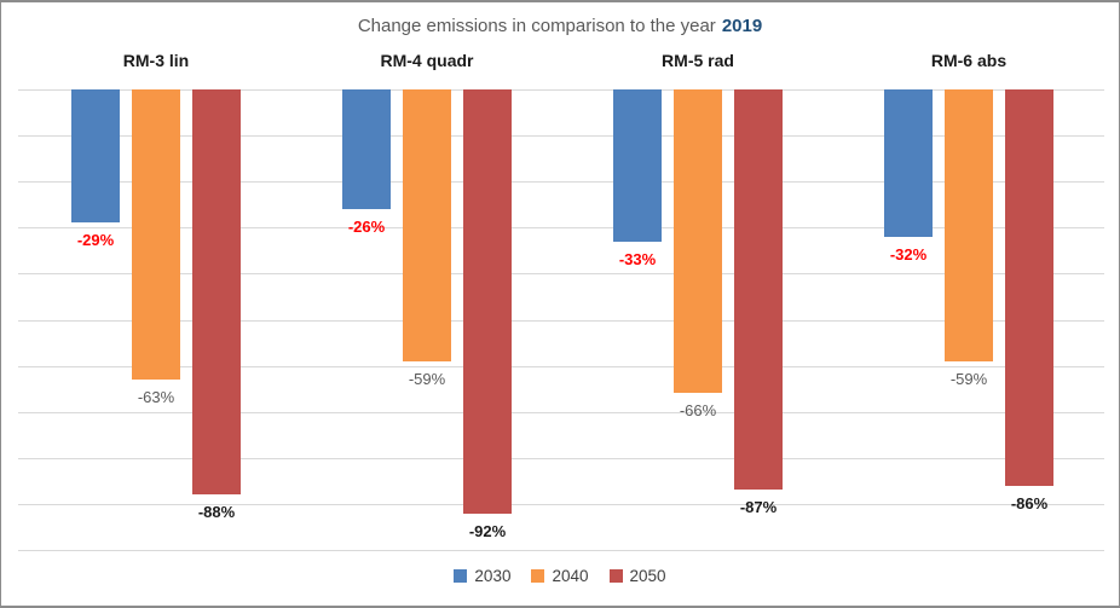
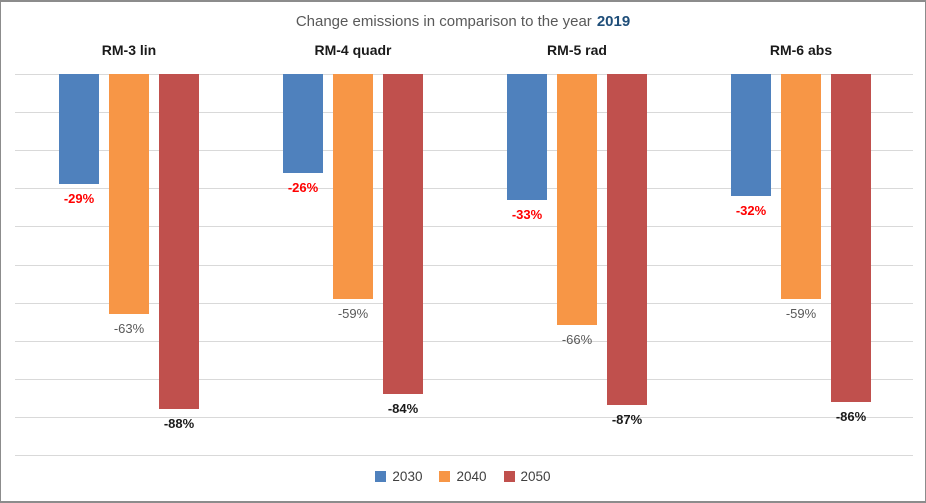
2050/RM-4 quadr: -92% -> -84%
